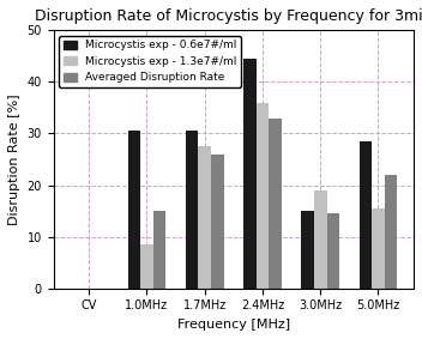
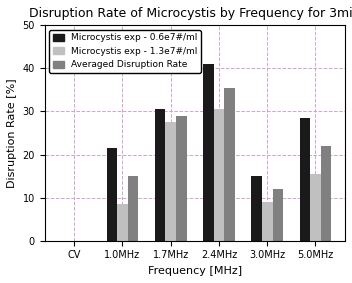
Microcystis exp - 0.6e7#/ml/1.0MHz: 30.5 -> 21.5
Averaged Disruption Rate/1.7MHz: 26.0 -> 29.0
Microcystis exp - 0.6e7#/ml/2.4MHz: 44.5 -> 41.0
Microcystis exp - 1.3e7#/ml/2.4MHz: 36.0 -> 30.5
Averaged Disruption Rate/2.4MHz: 33.0 -> 35.5
Microcystis exp - 1.3e7#/ml/3.0MHz: 19.0 -> 9.0
Averaged Disruption Rate/3.0MHz: 14.5 -> 12.0
